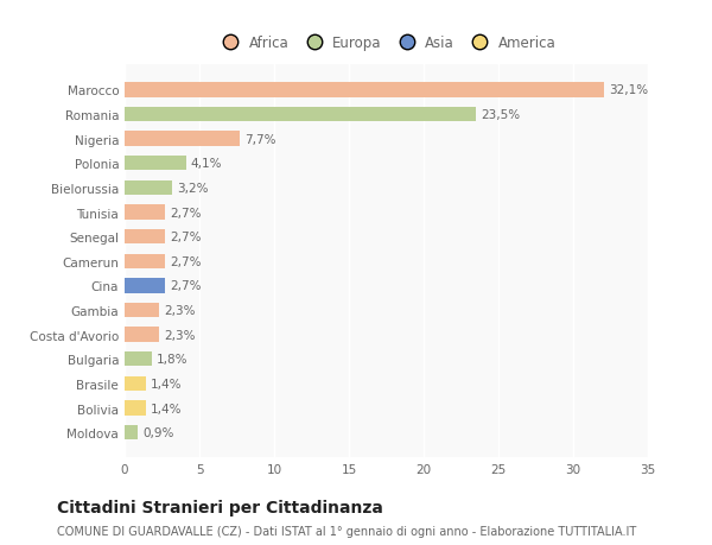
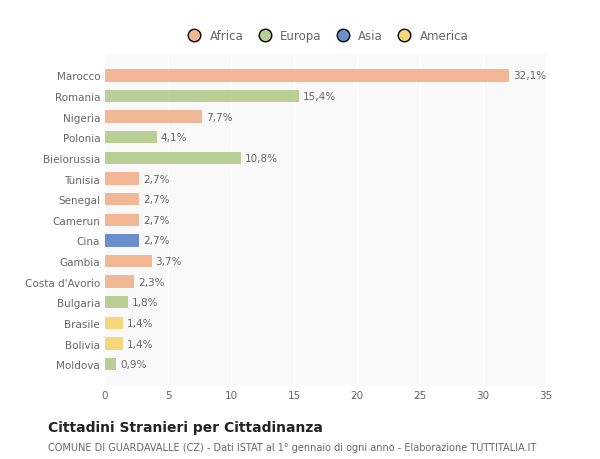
Romania: 23,5% -> 15,4%
Bielorussia: 3,2% -> 10,8%
Gambia: 2,3% -> 3,7%
